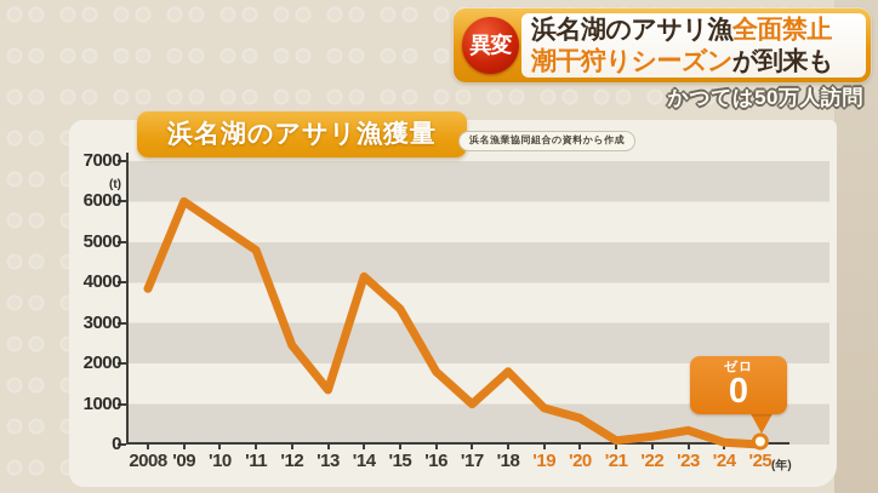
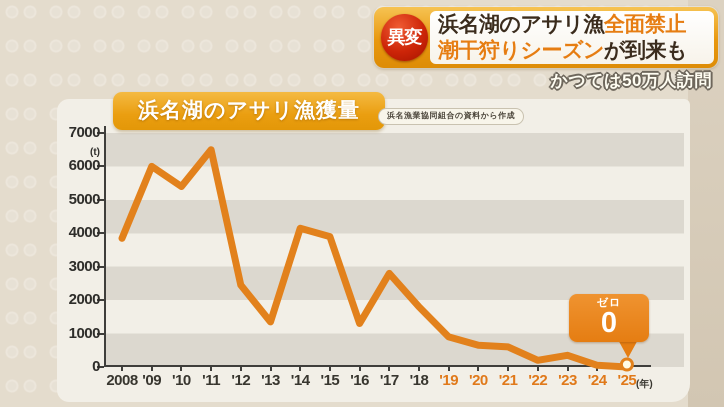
'11: 4800 -> 6500
'15: 3400 -> 3900
'16: 1800 -> 1300
'17: 1000 -> 2800
'21: 100 -> 600
